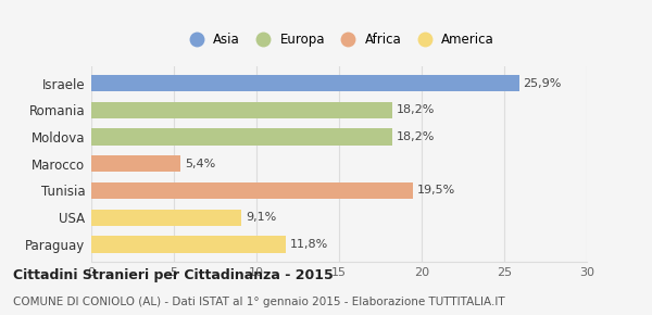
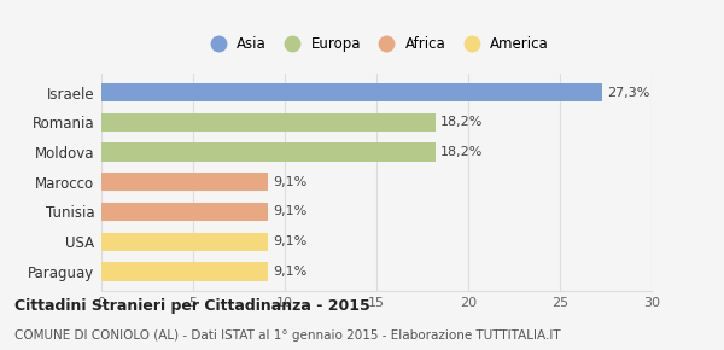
Israele: 25,9% -> 27,3%
Marocco: 5,4% -> 9,1%
Tunisia: 19,5% -> 9,1%
Paraguay: 11,8% -> 9,1%
